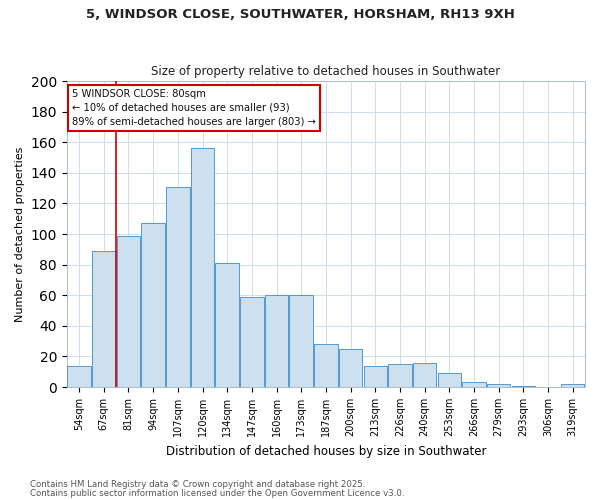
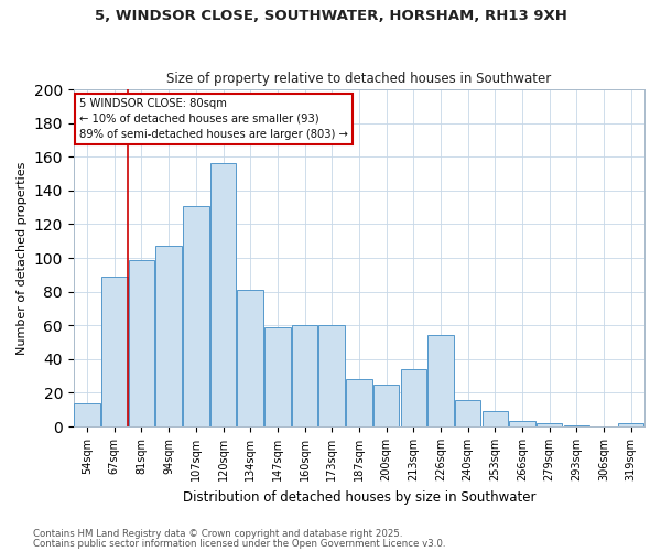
213sqm: 14 -> 34
226sqm: 15 -> 54
